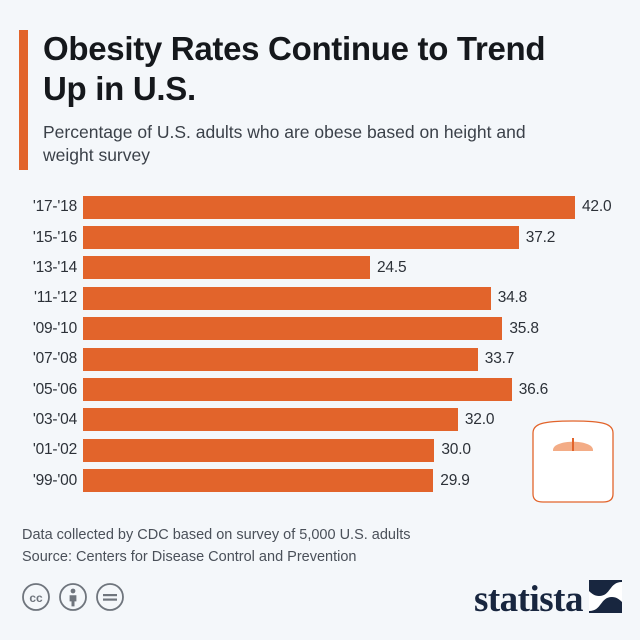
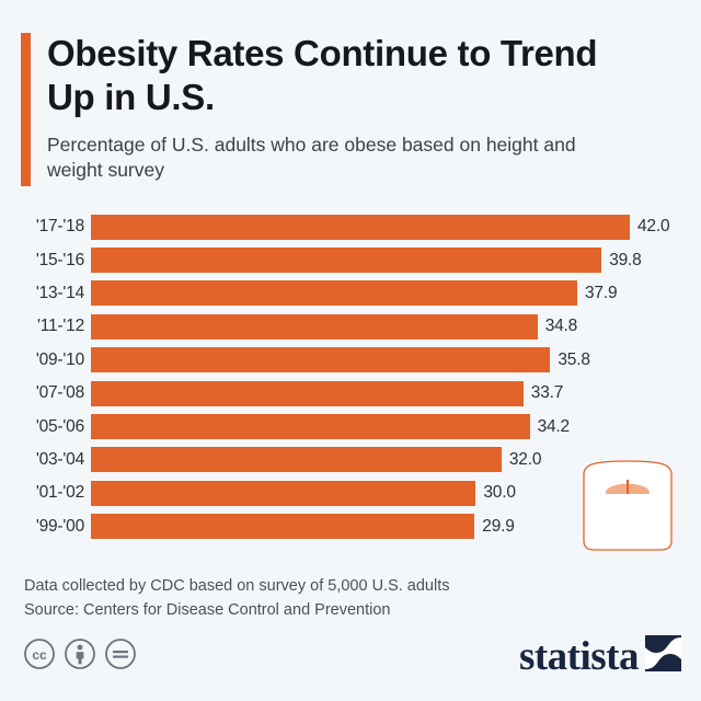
'15-'16: 37.2 -> 39.8
'13-'14: 24.5 -> 37.9
'05-'06: 36.6 -> 34.2
